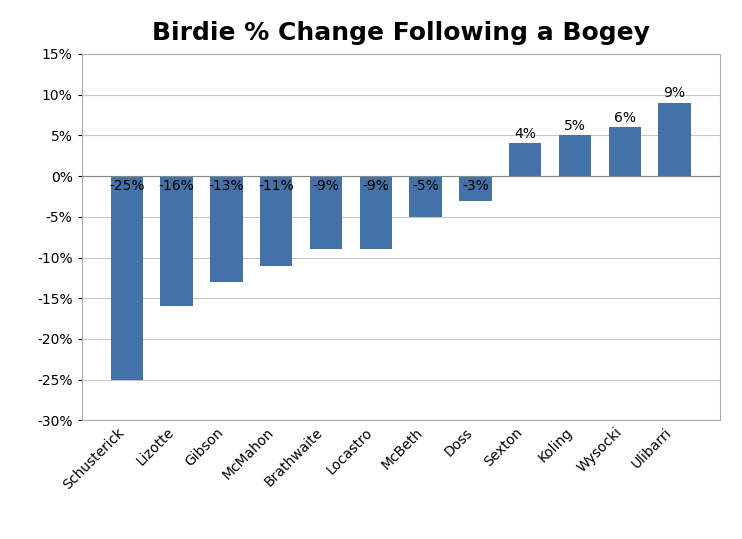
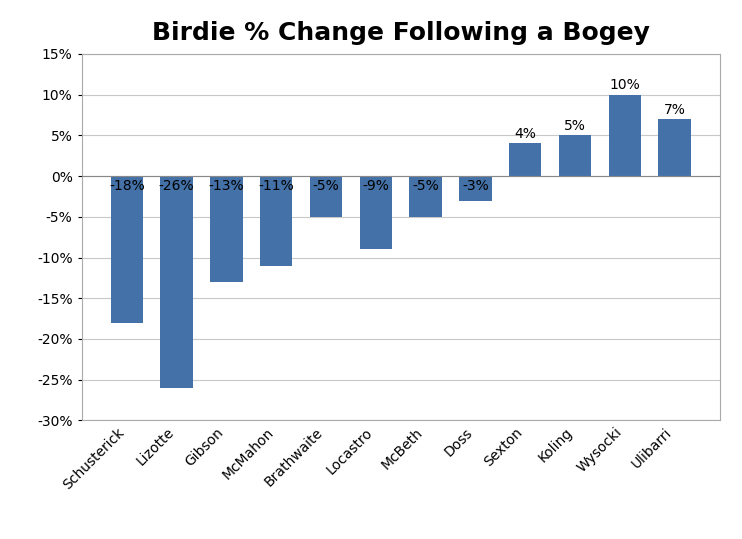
Schusterick: -25% -> -18%
Lizotte: -16% -> -26%
Brathwaite: -9% -> -5%
Wysocki: 6% -> 10%
Ulibarri: 9% -> 7%
